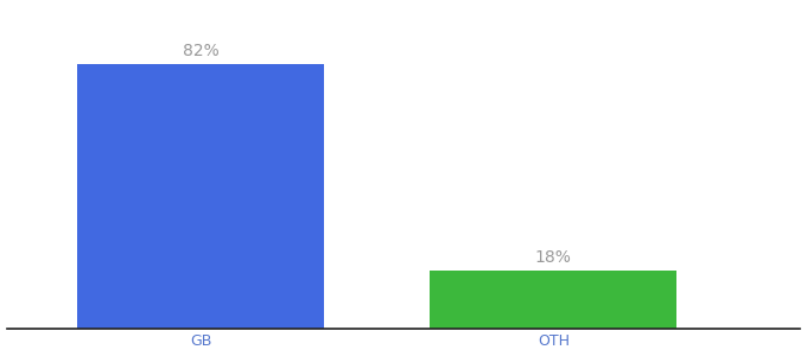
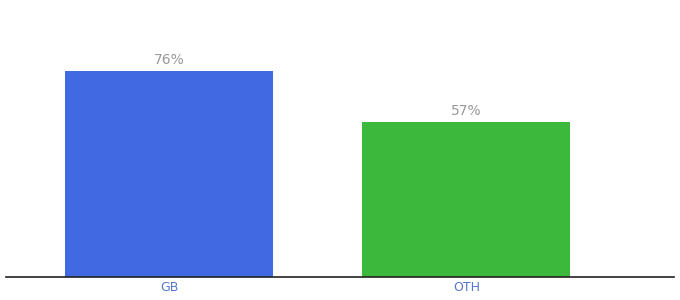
GB: 82% -> 76%
OTH: 18% -> 57%
